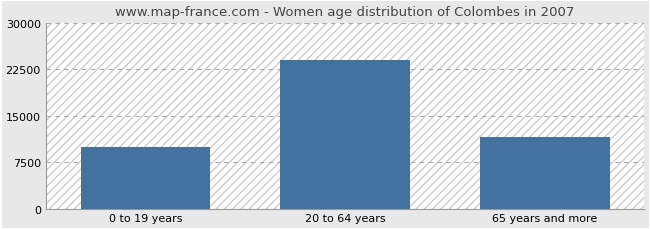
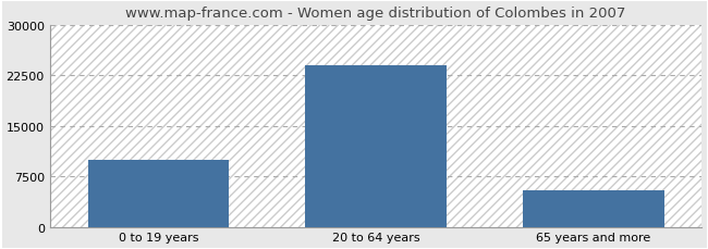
65 years and more: 11600 -> 5500
